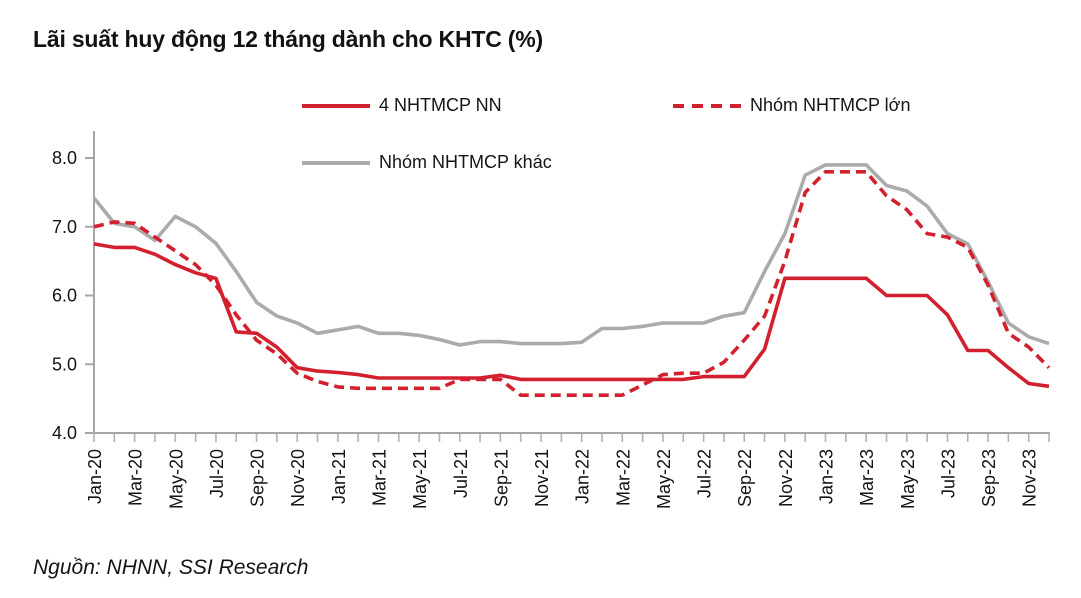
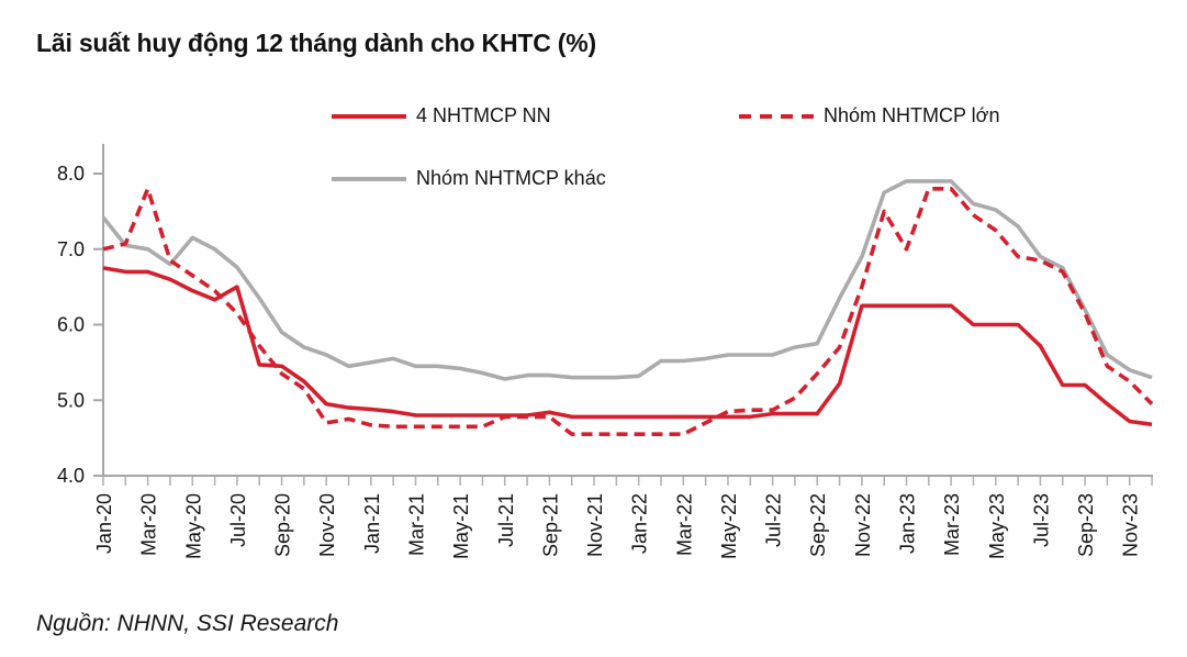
Nhóm NHTMCP lớn/Mar-20: 7.0 -> 7.8
4 NHTMCP NN/Jul-20: 6.2 -> 6.5
Nhóm NHTMCP lớn/Nov-20: 4.9 -> 4.7
Nhóm NHTMCP lớn/Jan-23: 7.8 -> 7.0
